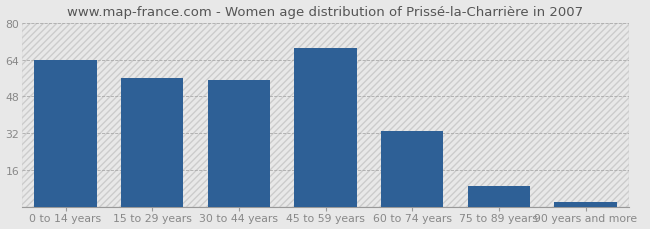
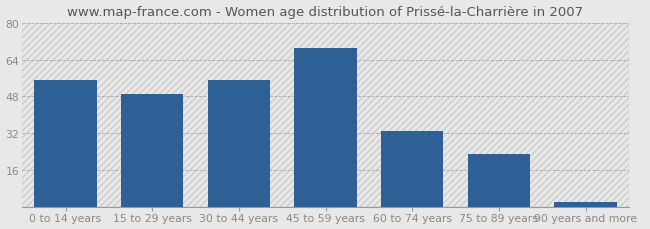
0 to 14 years: 64 -> 55
15 to 29 years: 56 -> 49
75 to 89 years: 9 -> 23
